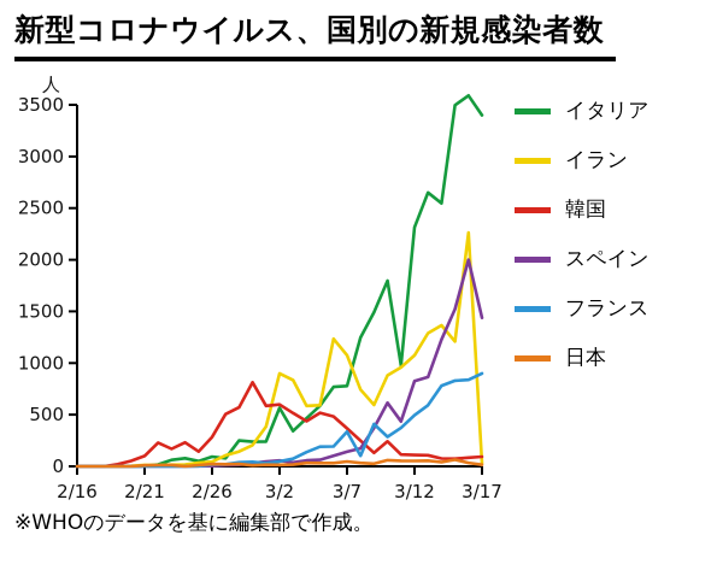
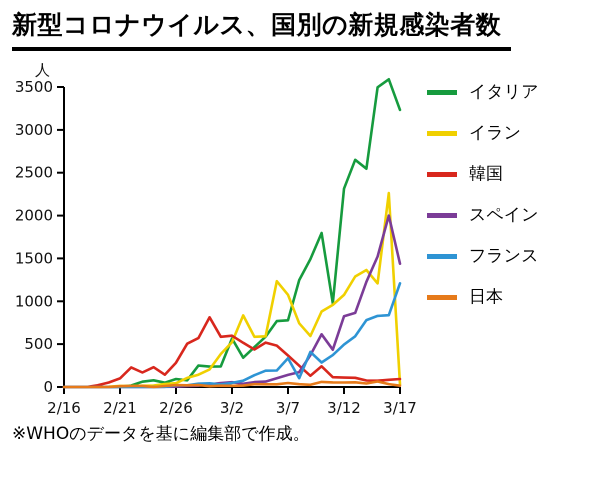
イラン/3/2: 900 -> 500
イタリア/3/17: 3400 -> 3200
フランス/3/17: 900 -> 1200
